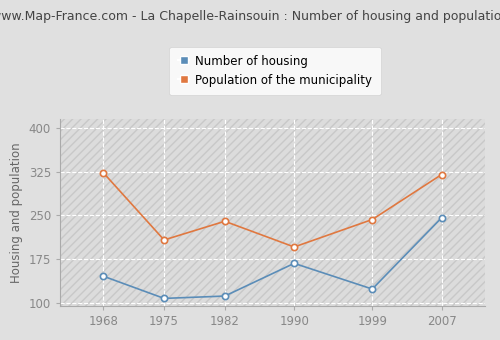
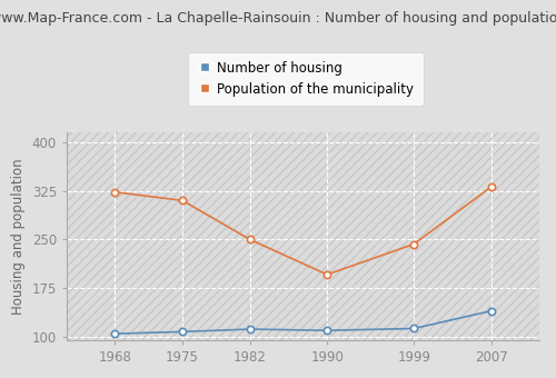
Number of housing/1968: 146 -> 105
Population of the municipality/1975: 208 -> 310
Population of the municipality/1982: 240 -> 250
Number of housing/1990: 168 -> 110
Number of housing/1999: 124 -> 113
Number of housing/2007: 246 -> 140
Population of the municipality/2007: 320 -> 331
